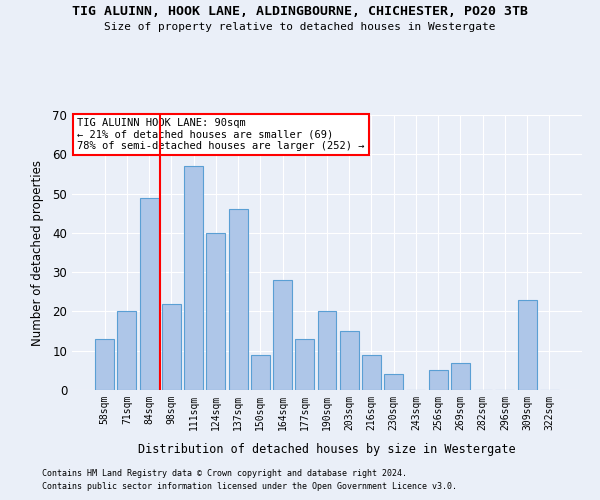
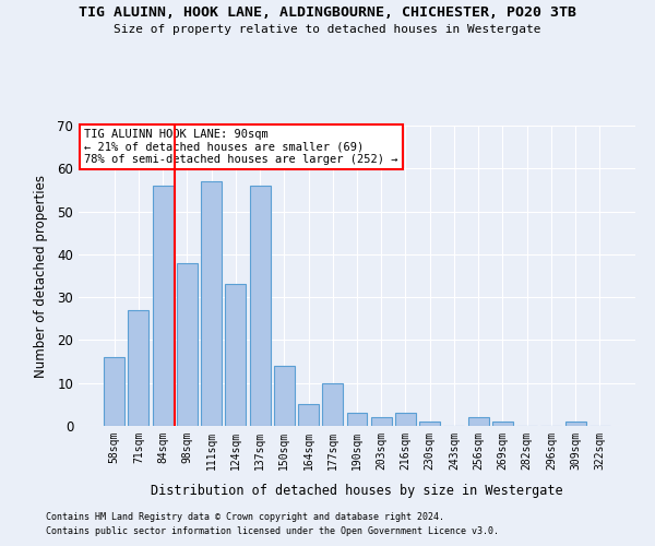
58sqm: 13 -> 16
71sqm: 20 -> 27
84sqm: 49 -> 56
98sqm: 22 -> 38
124sqm: 40 -> 33
137sqm: 46 -> 56
150sqm: 9 -> 14
164sqm: 28 -> 5
177sqm: 13 -> 10
190sqm: 20 -> 3
203sqm: 15 -> 2
216sqm: 9 -> 3
230sqm: 4 -> 1
256sqm: 5 -> 2
269sqm: 7 -> 1
309sqm: 23 -> 1
